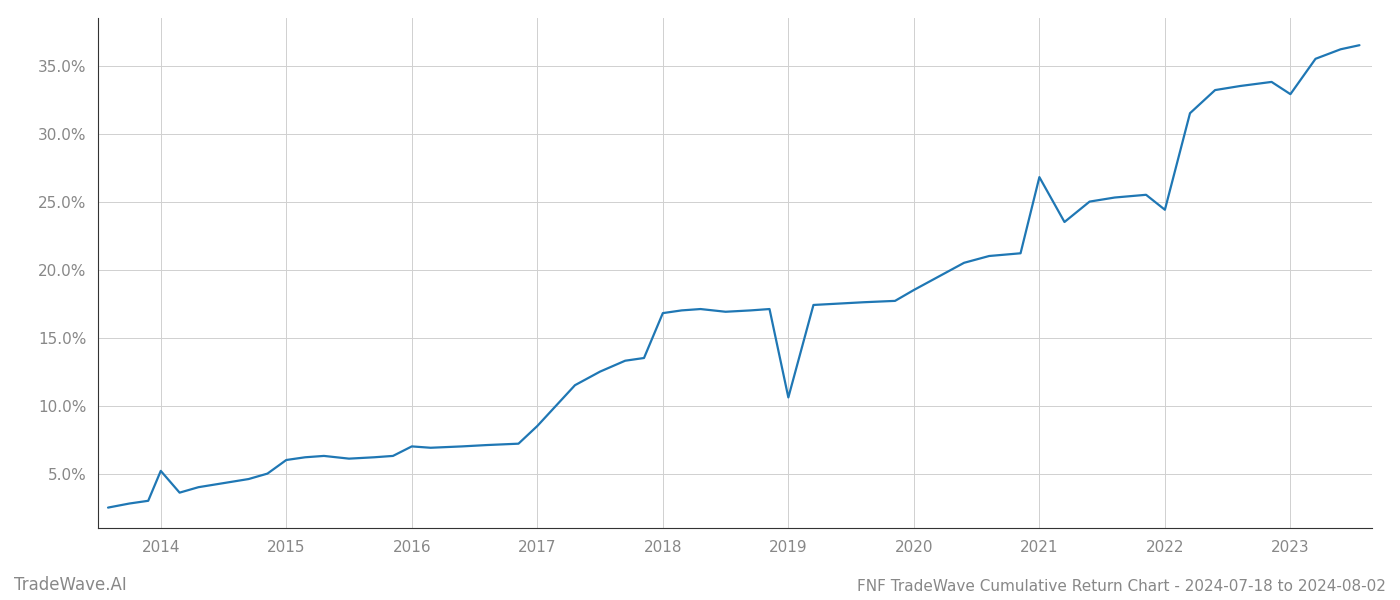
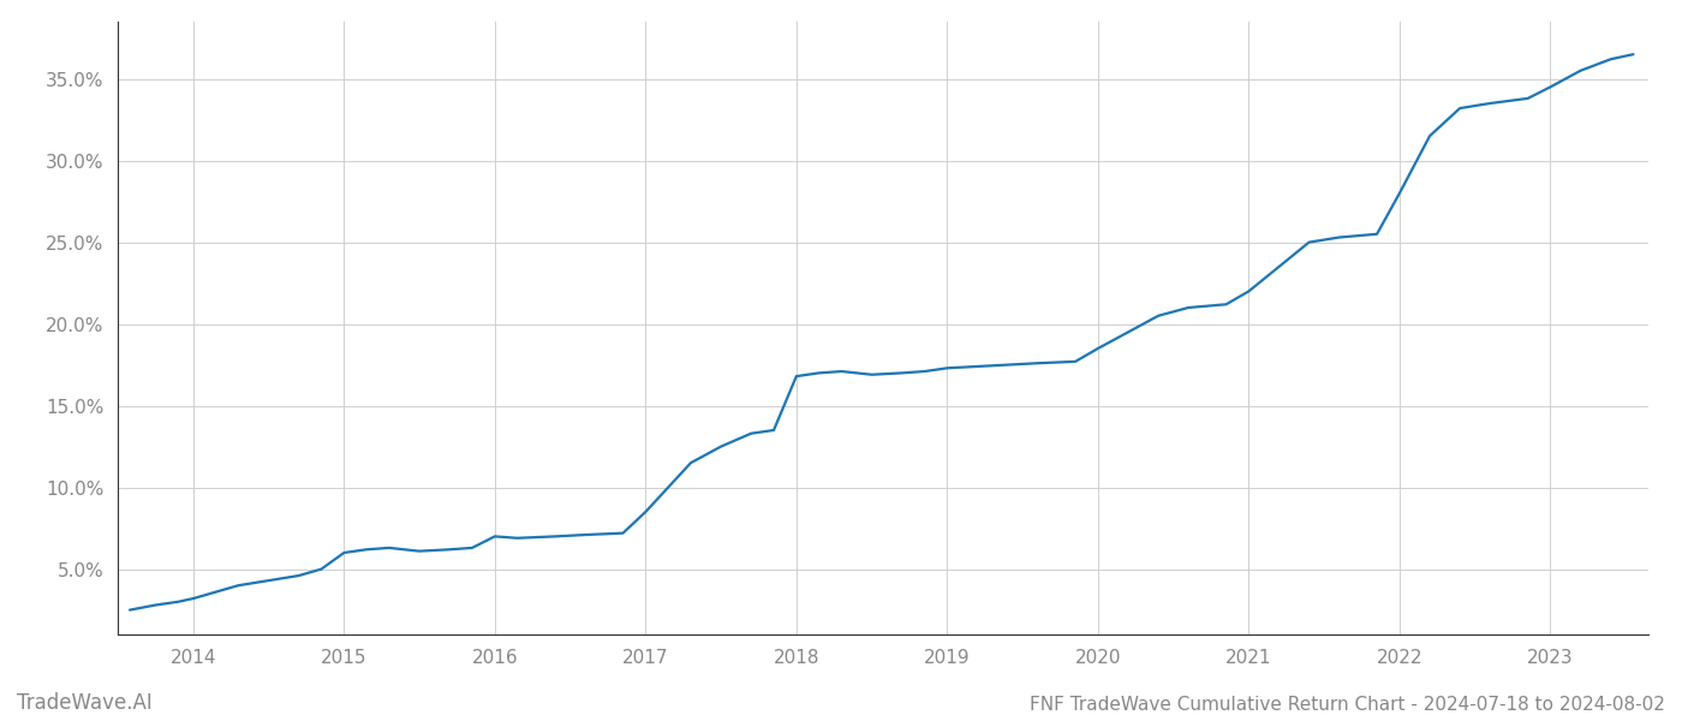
2014: 5.2% -> 3.2%
2019: 10.6% -> 17.3%
2021: 26.8% -> 22.0%
2022: 24.4% -> 28.0%
2023: 32.9% -> 34.5%
